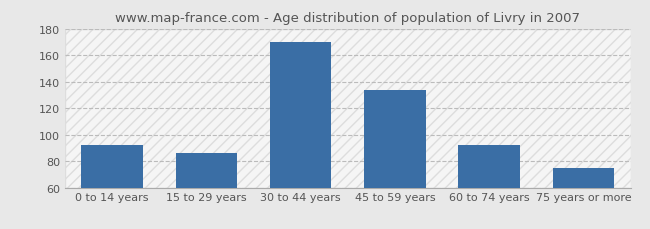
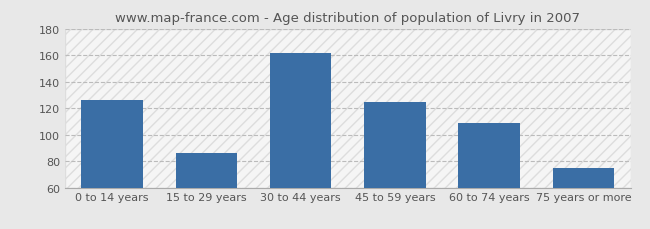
0 to 14 years: 92 -> 126
30 to 44 years: 170 -> 162
45 to 59 years: 134 -> 125
60 to 74 years: 92 -> 109
